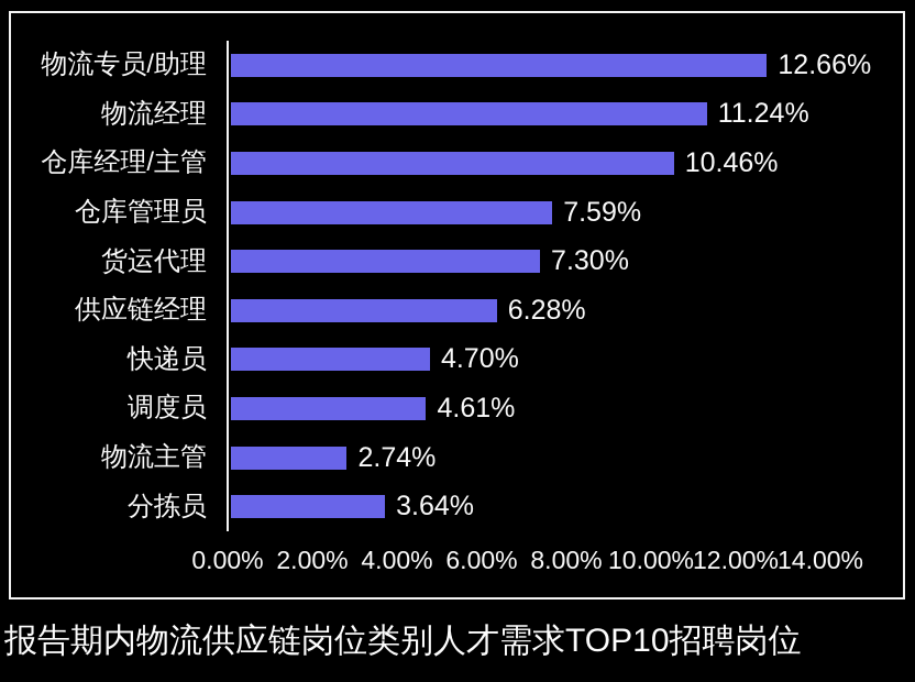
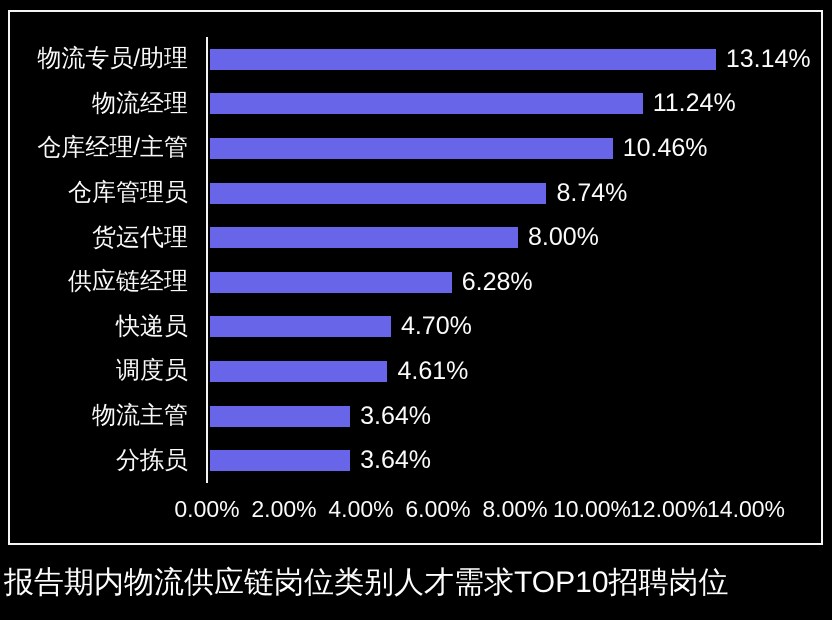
物流专员/助理: 12.66% -> 13.14%
仓库管理员: 7.59% -> 8.74%
货运代理: 7.30% -> 8.00%
物流主管: 2.74% -> 3.64%
